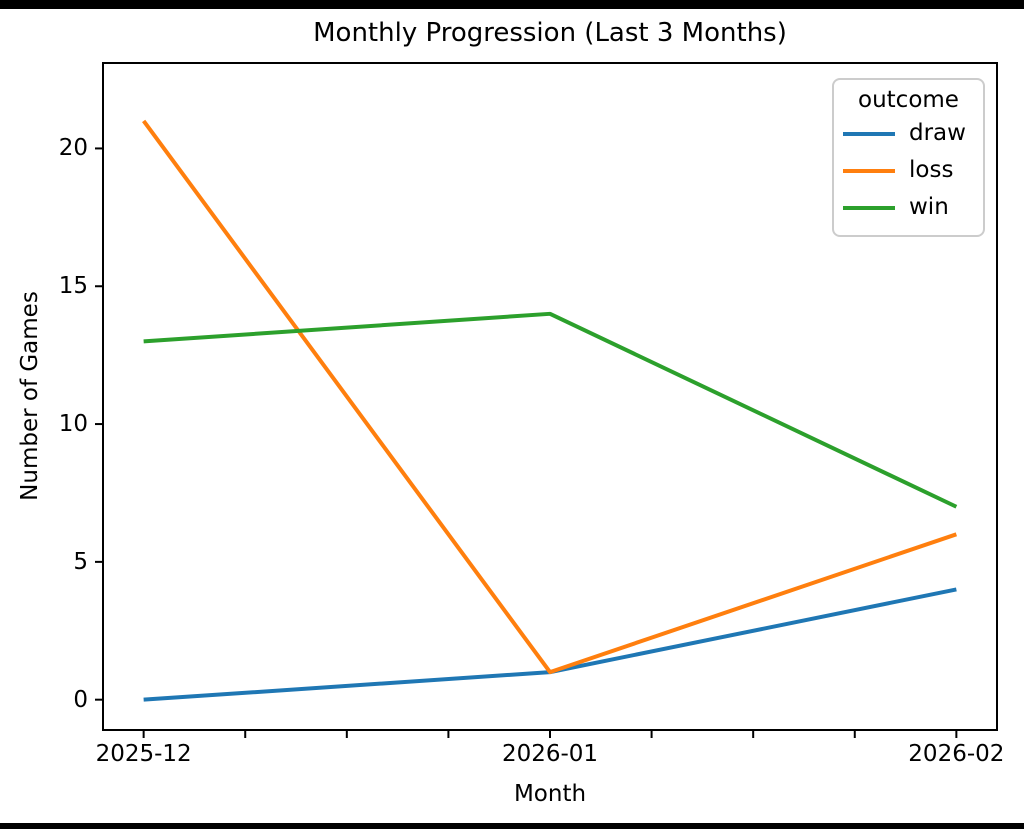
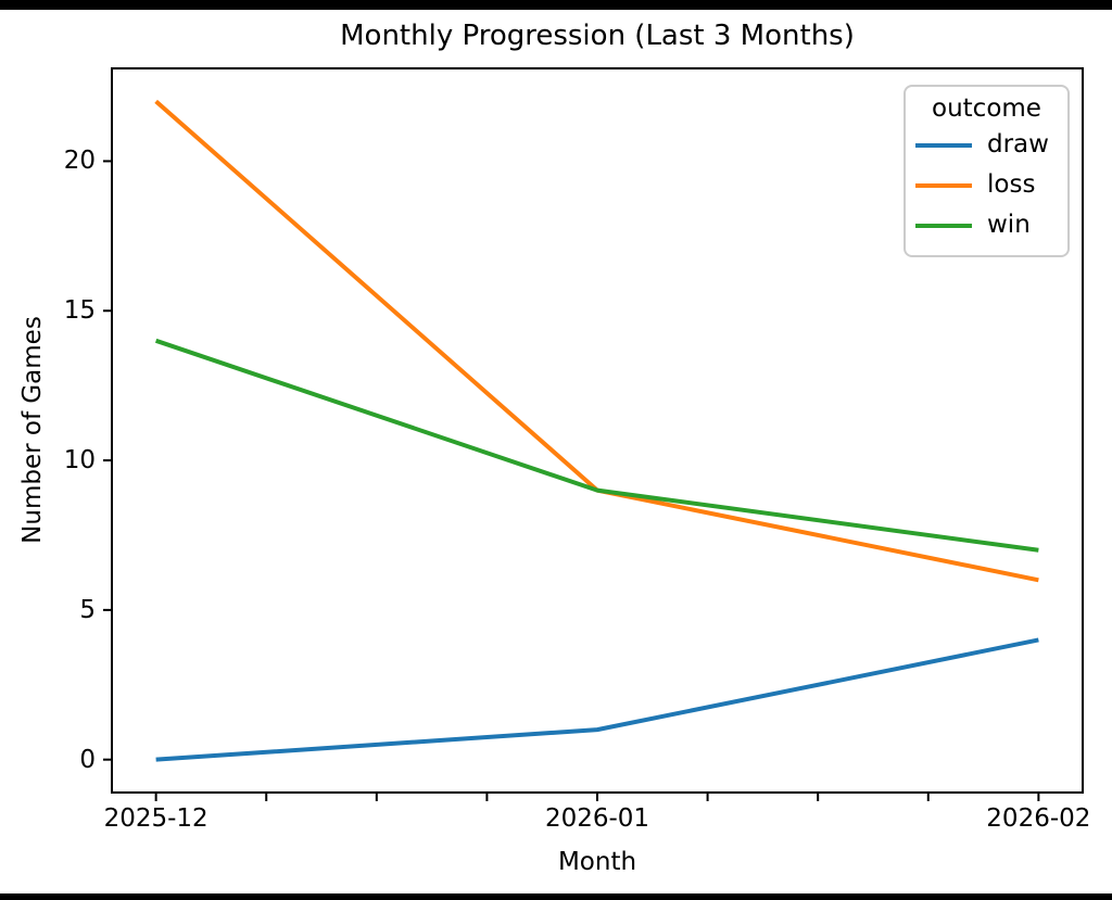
loss/2025-12: 21 -> 22
win/2025-12: 13 -> 14
loss/2026-01: 1 -> 9
win/2026-01: 14 -> 9
